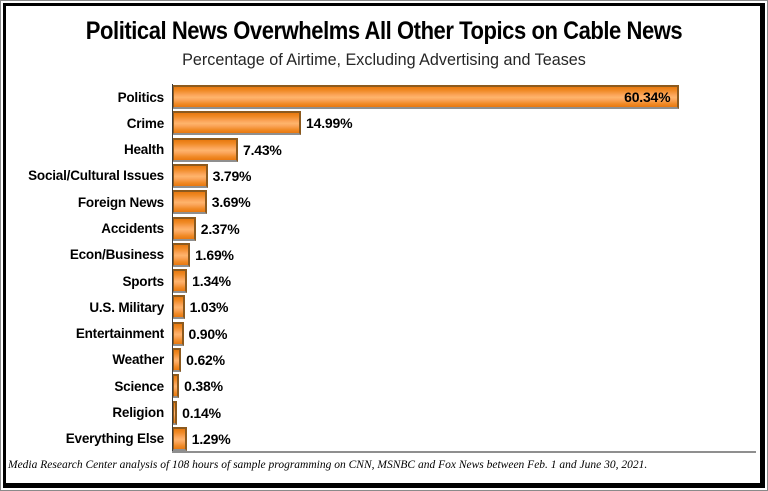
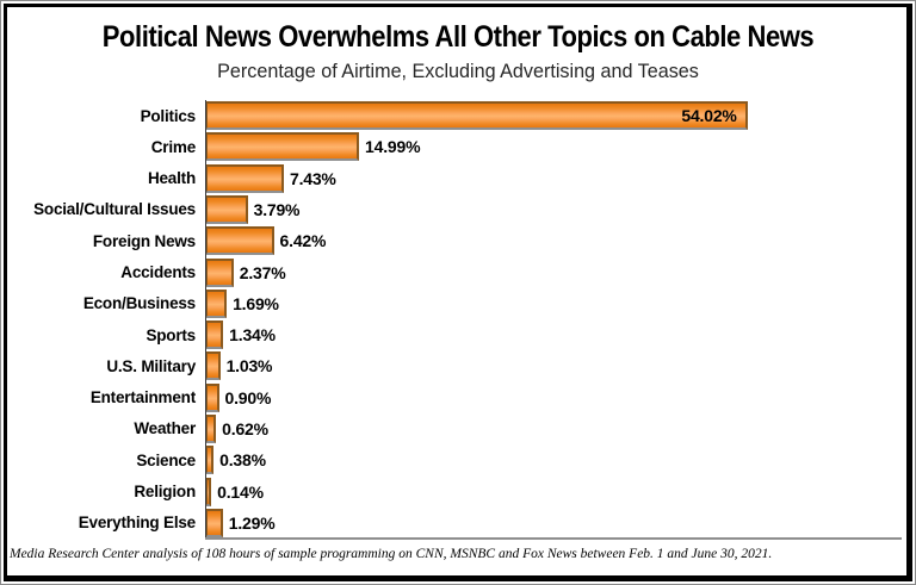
Politics: 60.34% -> 54.02%
Foreign News: 3.69% -> 6.42%
